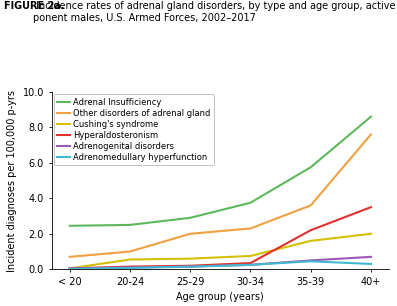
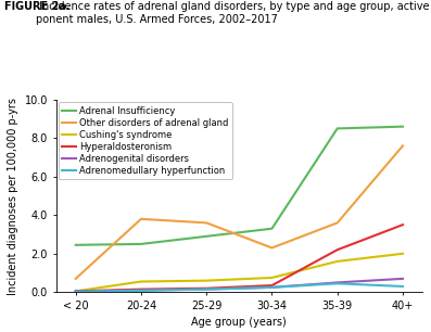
Other disorders of adrenal gland/20-24: 1.0 -> 3.8
Other disorders of adrenal gland/25-29: 2.0 -> 3.6
Adrenal Insufficiency/30-34: 3.8 -> 3.3
Adrenal Insufficiency/35-39: 5.8 -> 8.5
